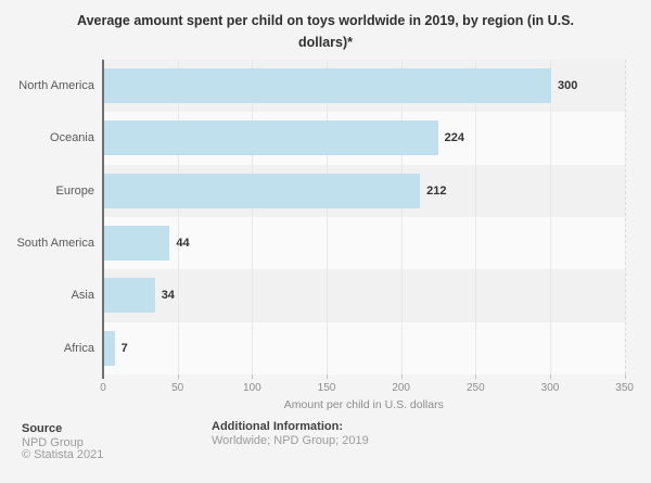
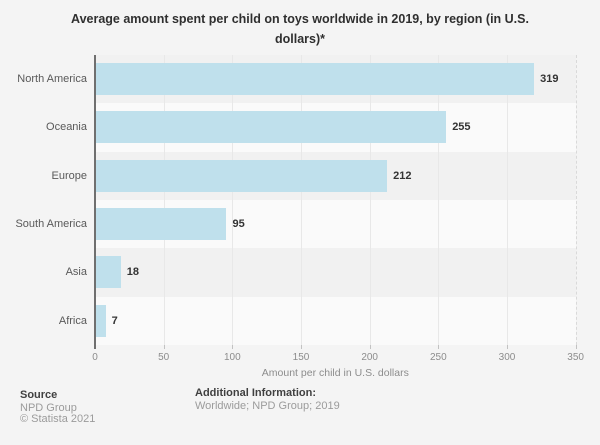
North America: 300 -> 319
Oceania: 224 -> 255
South America: 44 -> 95
Asia: 34 -> 18
